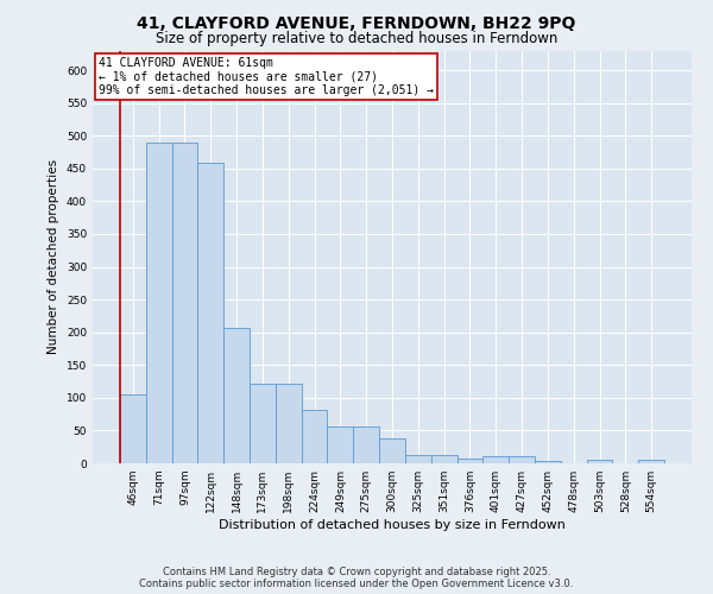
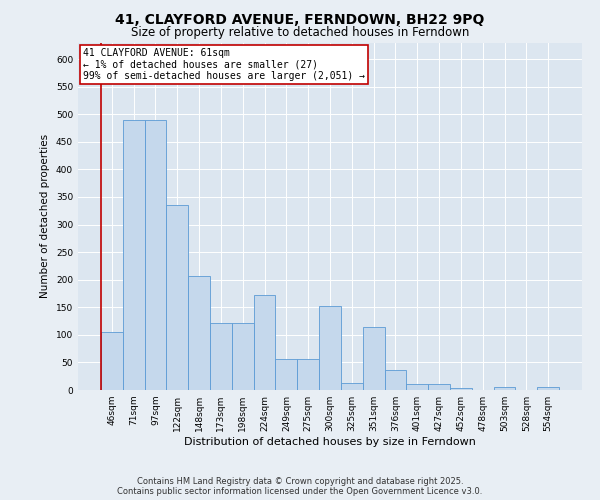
122sqm: 458 -> 336
224sqm: 82 -> 172
300sqm: 38 -> 152
351sqm: 13 -> 114
376sqm: 8 -> 36
